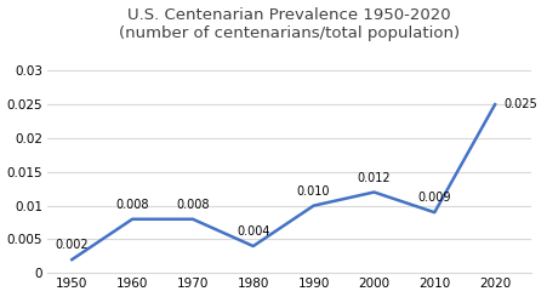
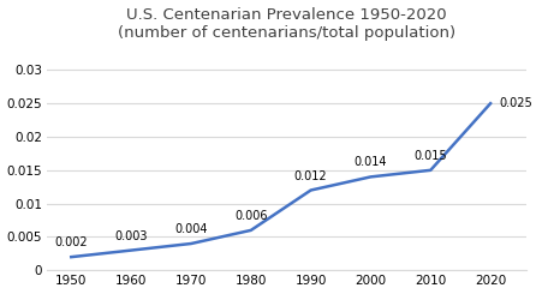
1960: 0.008 -> 0.003
1970: 0.008 -> 0.004
1980: 0.004 -> 0.006
1990: 0.010 -> 0.012
2000: 0.012 -> 0.014
2010: 0.009 -> 0.015
